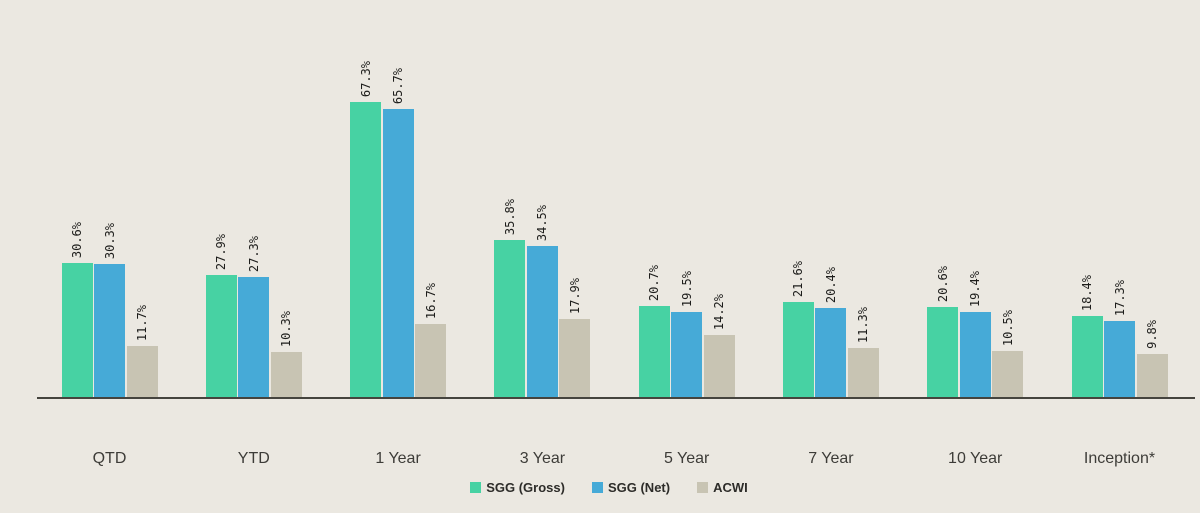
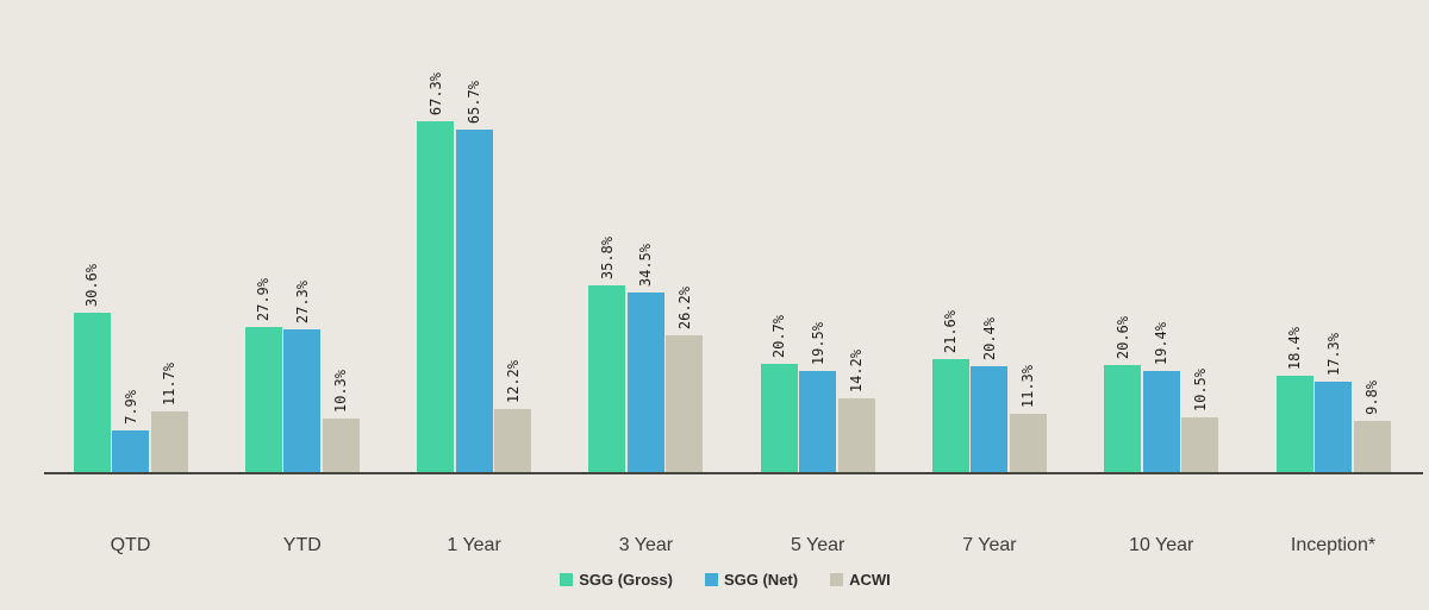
SGG (Net)/QTD: 30.3% -> 7.9%
ACWI/1 Year: 16.7% -> 12.2%
ACWI/3 Year: 17.9% -> 26.2%
